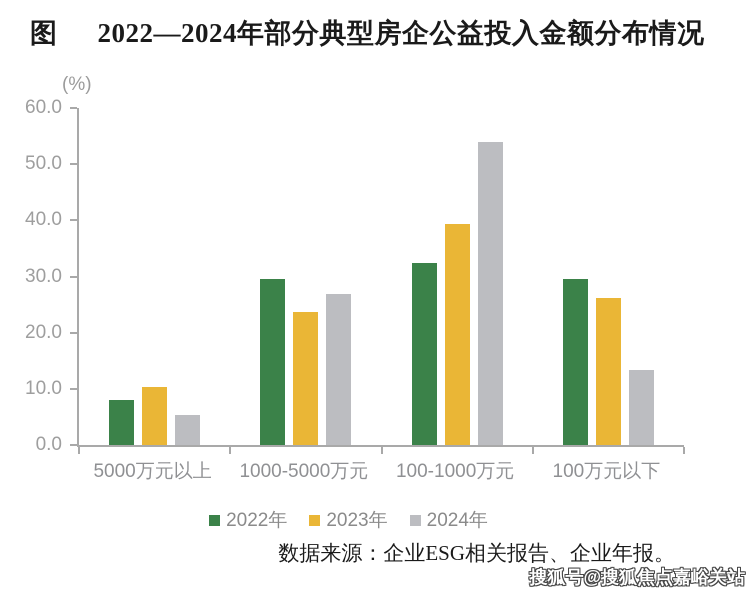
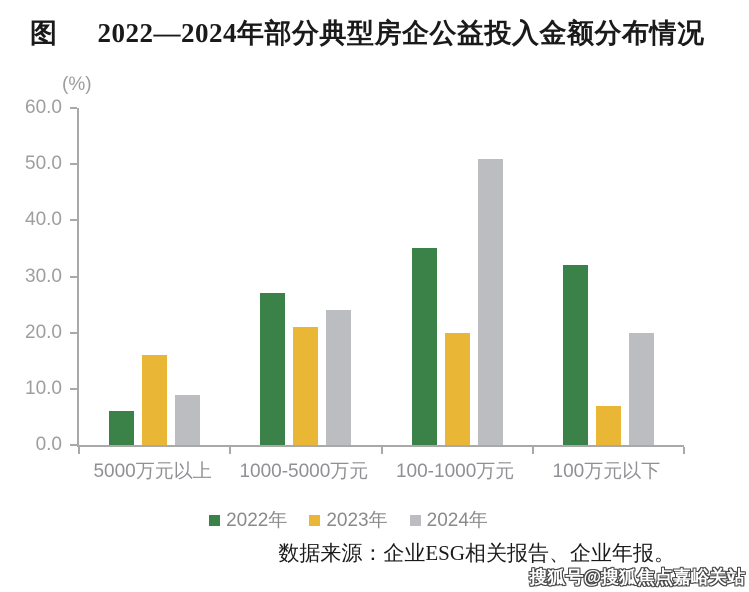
2022年/5000万元以上: 8 -> 6
2023年/5000万元以上: 10 -> 16
2024年/5000万元以上: 5 -> 9
2022年/1000-5000万元: 30 -> 27
2023年/1000-5000万元: 24 -> 21
2024年/1000-5000万元: 27 -> 24
2022年/100-1000万元: 32 -> 35
2023年/100-1000万元: 39 -> 20
2024年/100-1000万元: 54 -> 51
2022年/100万元以下: 30 -> 32
2023年/100万元以下: 26 -> 7
2024年/100万元以下: 13 -> 20
